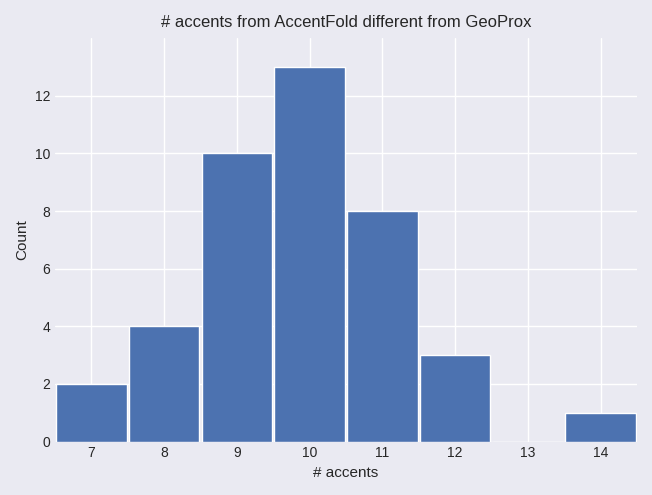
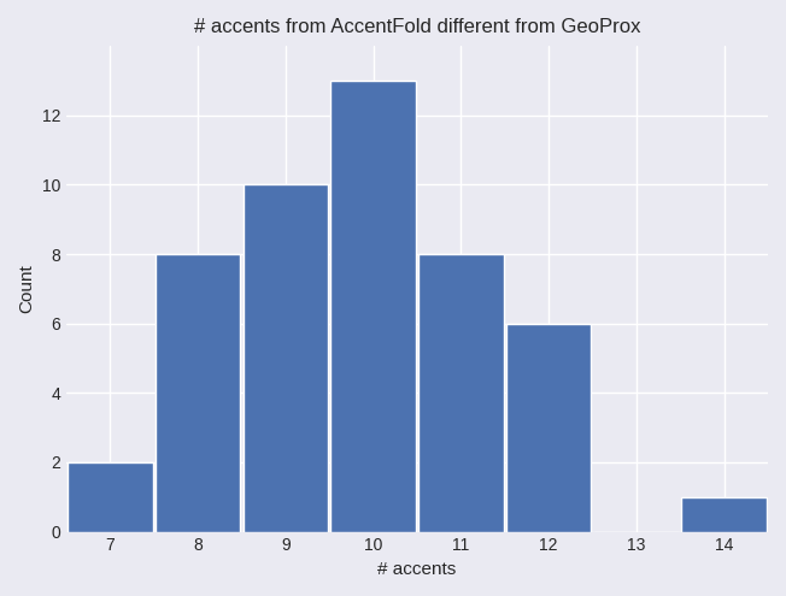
8: 4 -> 8
12: 3 -> 6
